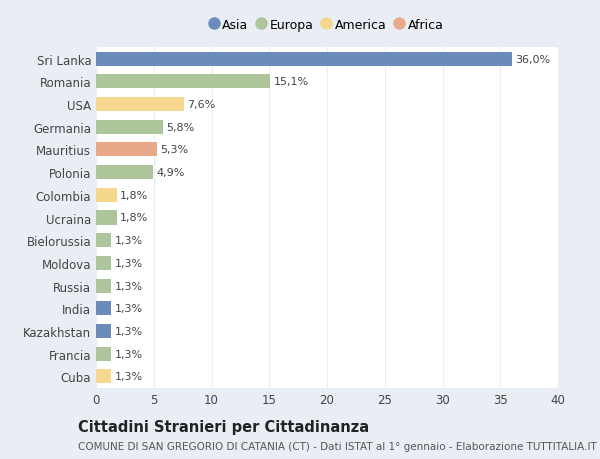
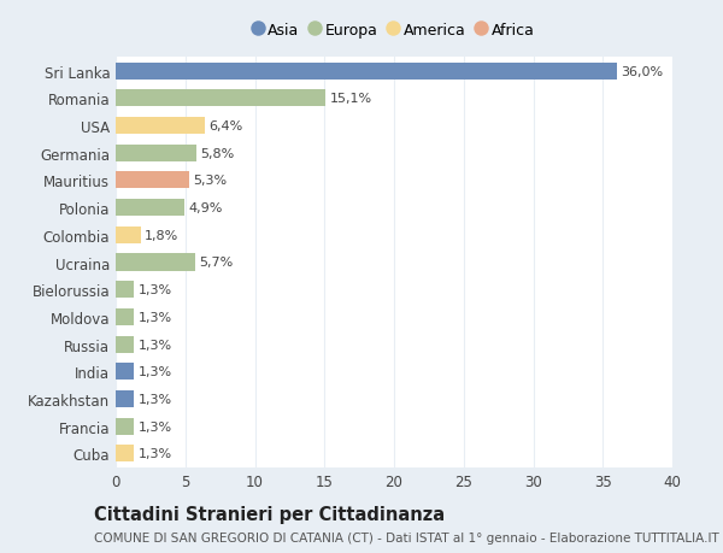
USA: 7,6% -> 6,4%
Ucraina: 1,8% -> 5,7%
